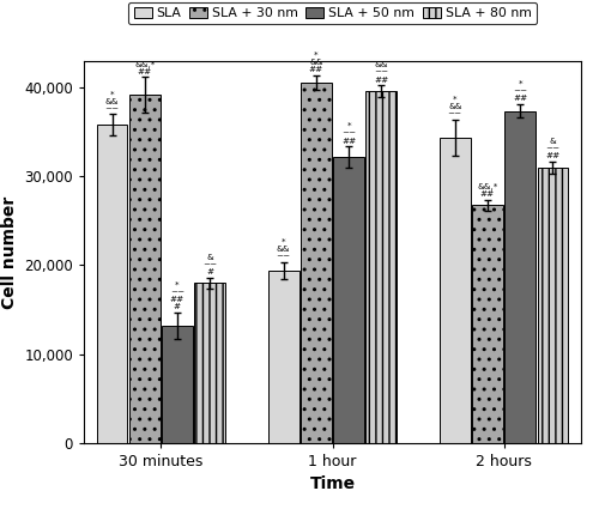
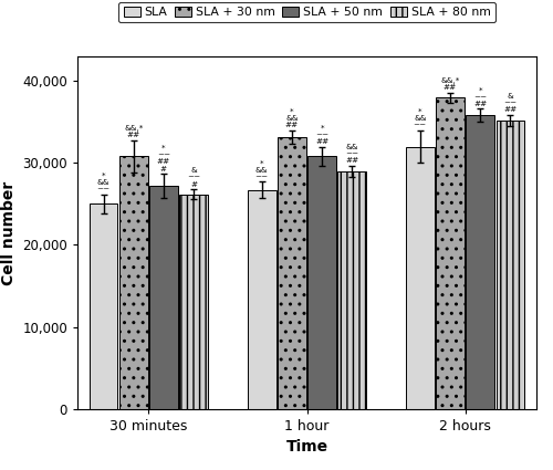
SLA/30 minutes: 35,800 -> 25,000
SLA + 30 nm/30 minutes: 39,200 -> 30,800
SLA + 50 nm/30 minutes: 13,200 -> 27,200
SLA + 80 nm/30 minutes: 18,000 -> 26,200
SLA/1 hour: 19,400 -> 26,700
SLA + 30 nm/1 hour: 40,600 -> 33,200
SLA + 50 nm/1 hour: 32,200 -> 30,800
SLA + 80 nm/1 hour: 39,600 -> 29,000
SLA/2 hours: 34,400 -> 32,000
SLA + 30 nm/2 hours: 26,800 -> 38,000
SLA + 50 nm/2 hours: 37,400 -> 35,800
SLA + 80 nm/2 hours: 31,000 -> 35,200
